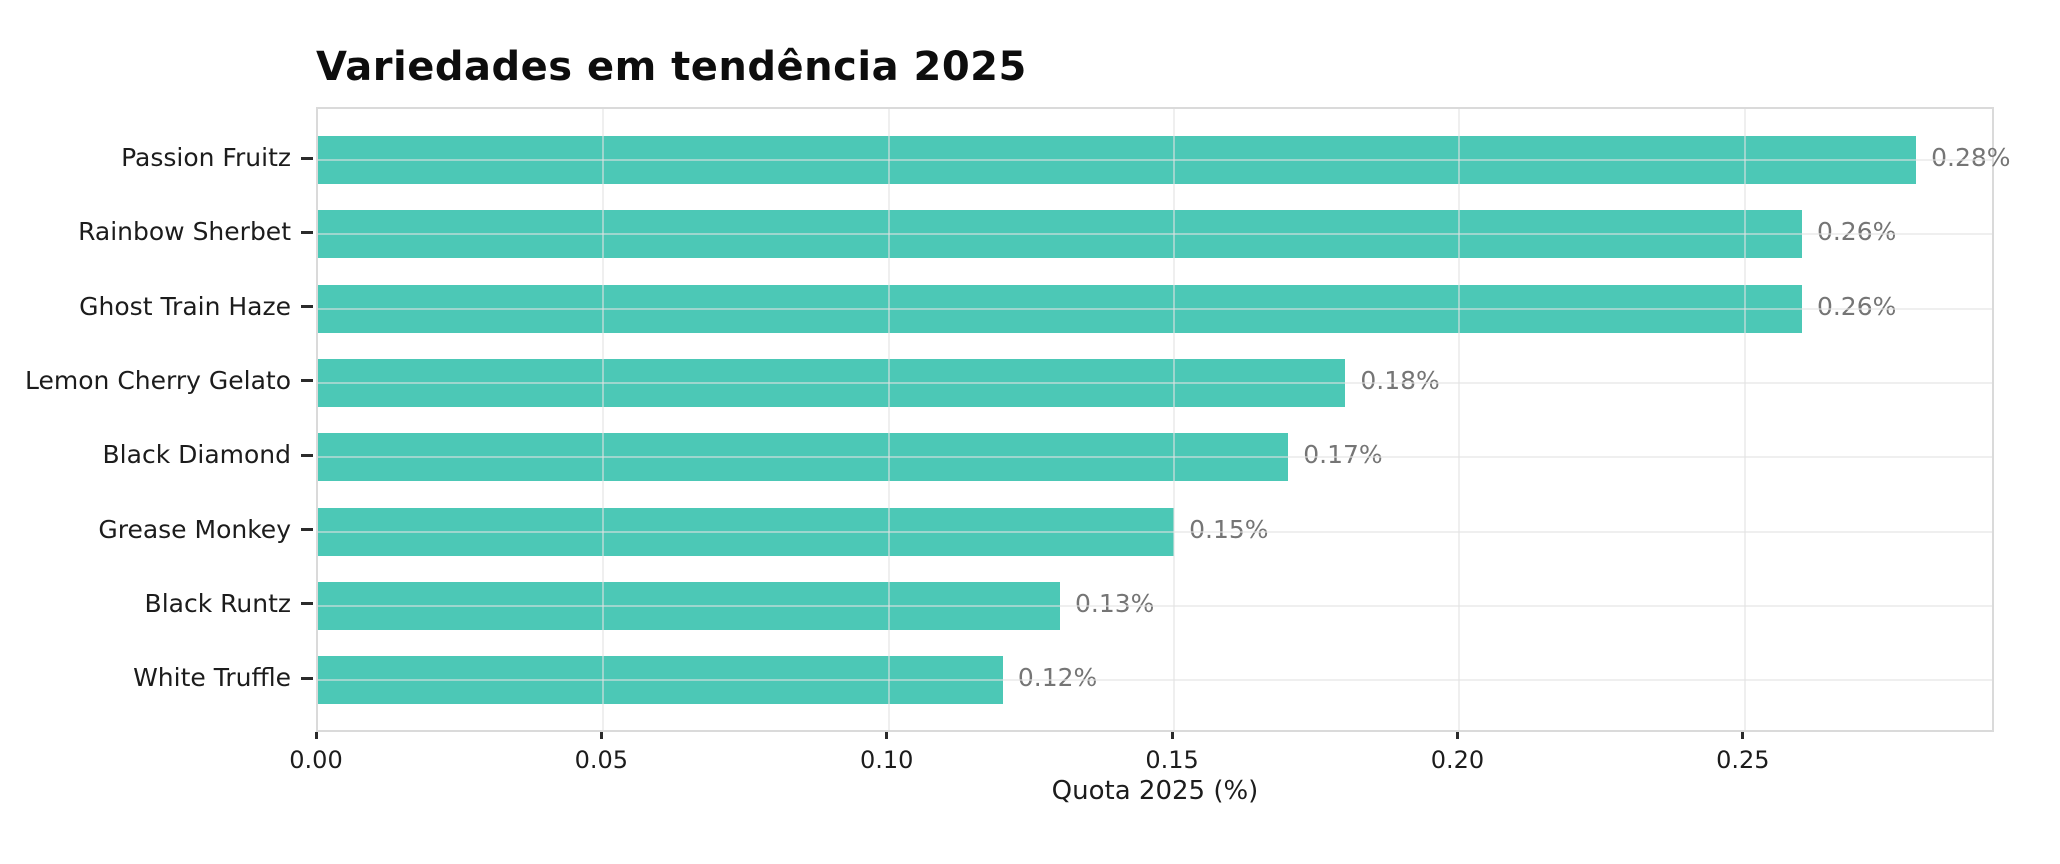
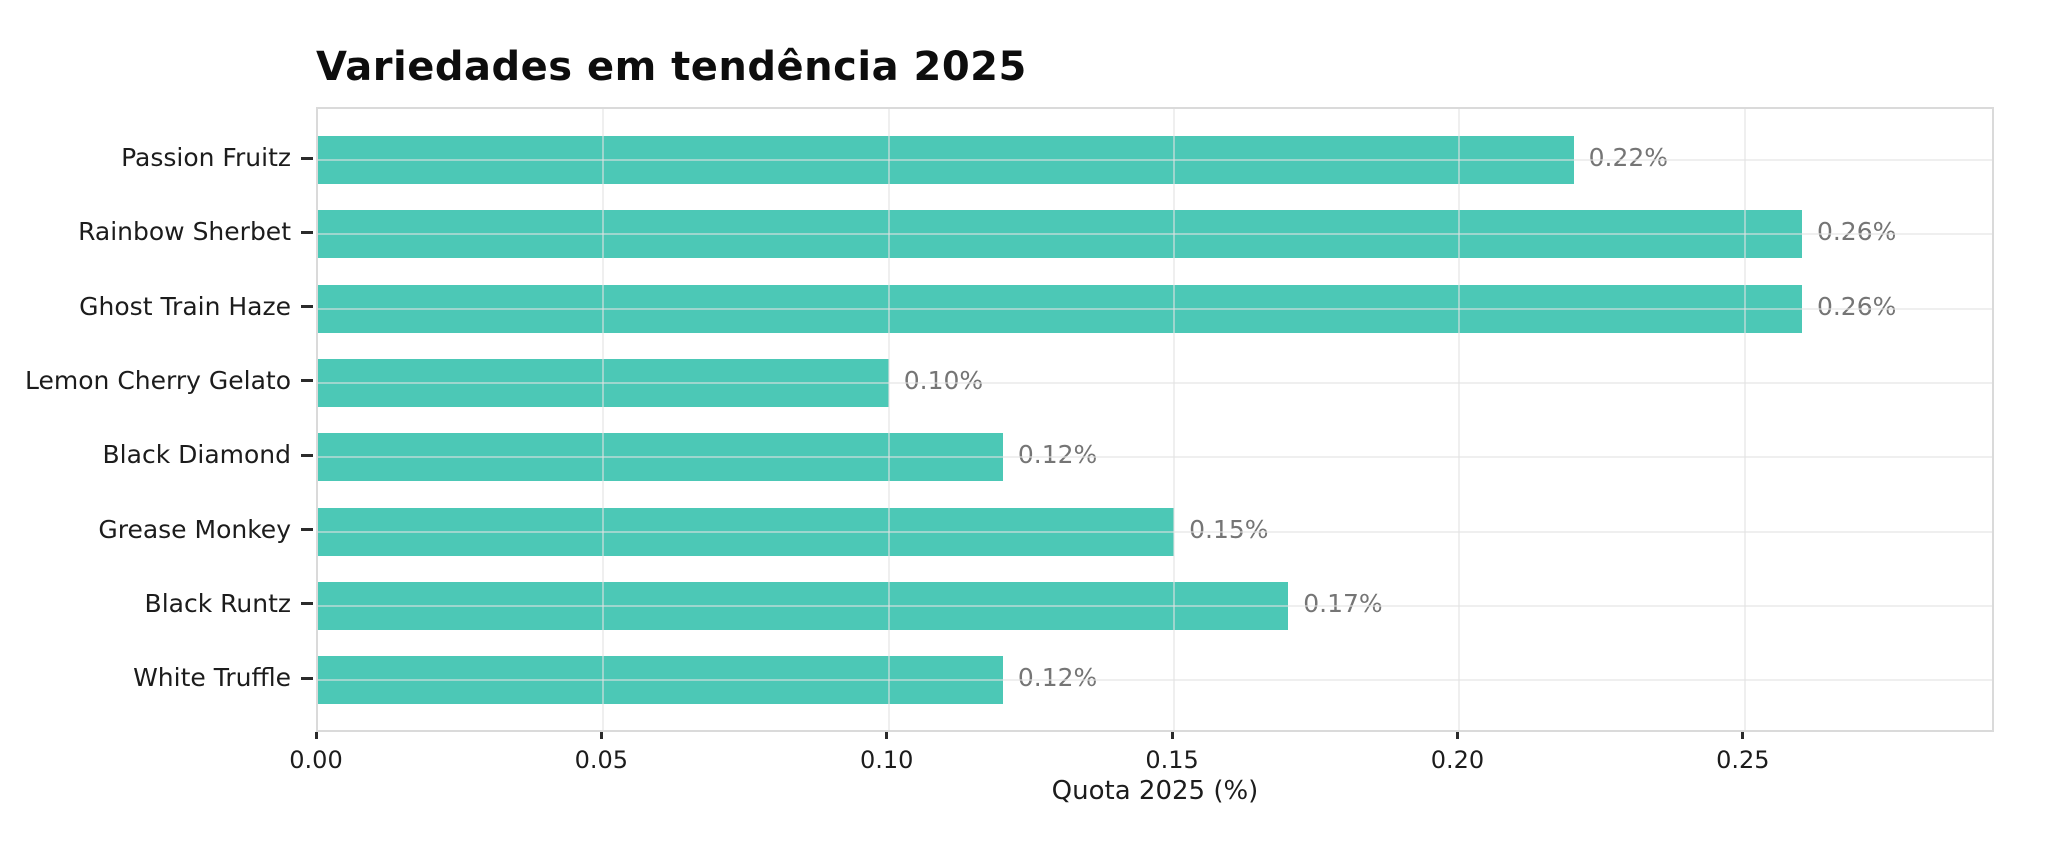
Passion Fruitz: 0.28% -> 0.22%
Lemon Cherry Gelato: 0.18% -> 0.10%
Black Diamond: 0.17% -> 0.12%
Black Runtz: 0.13% -> 0.17%
